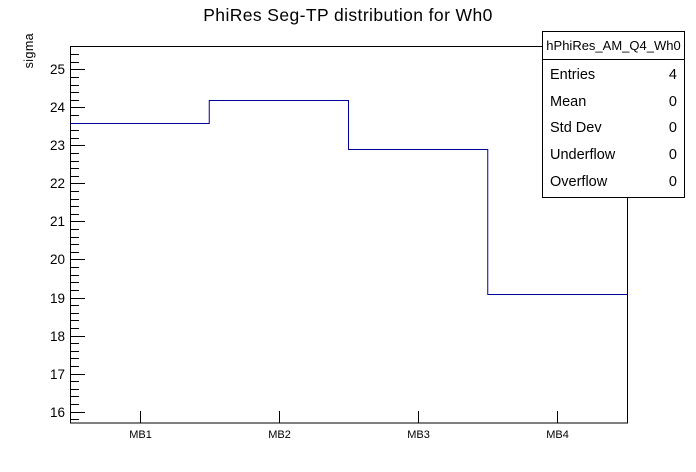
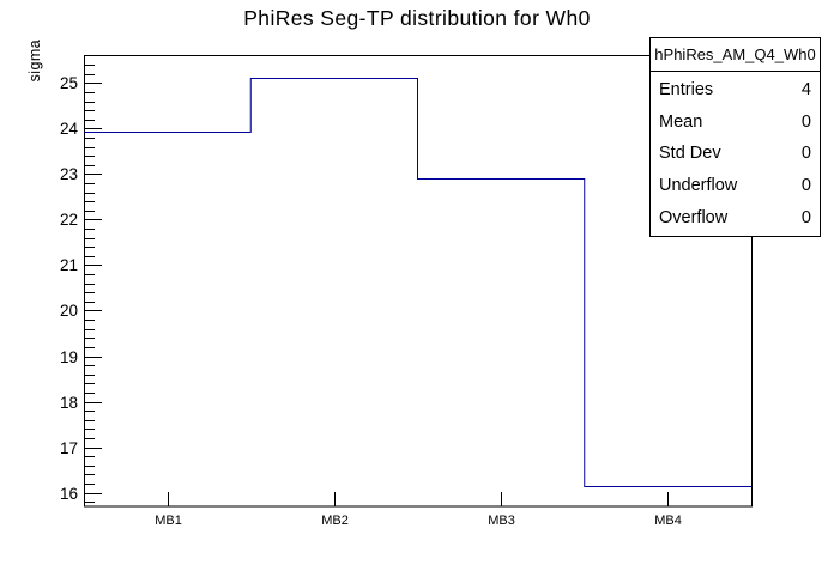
MB1: 23.6 -> 23.9
MB2: 24.2 -> 25.1
MB4: 19.1 -> 16.1
